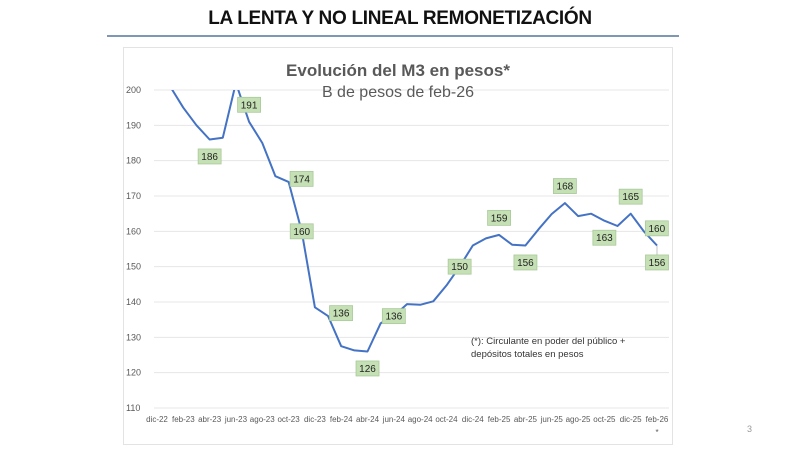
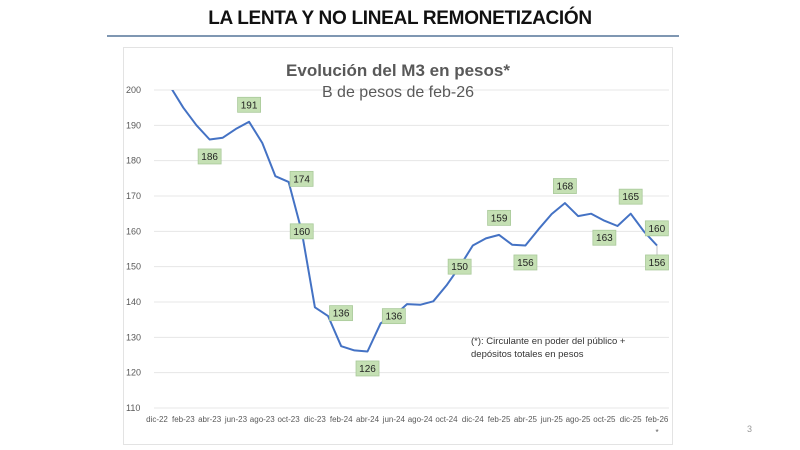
jun-23: 202 -> 189
